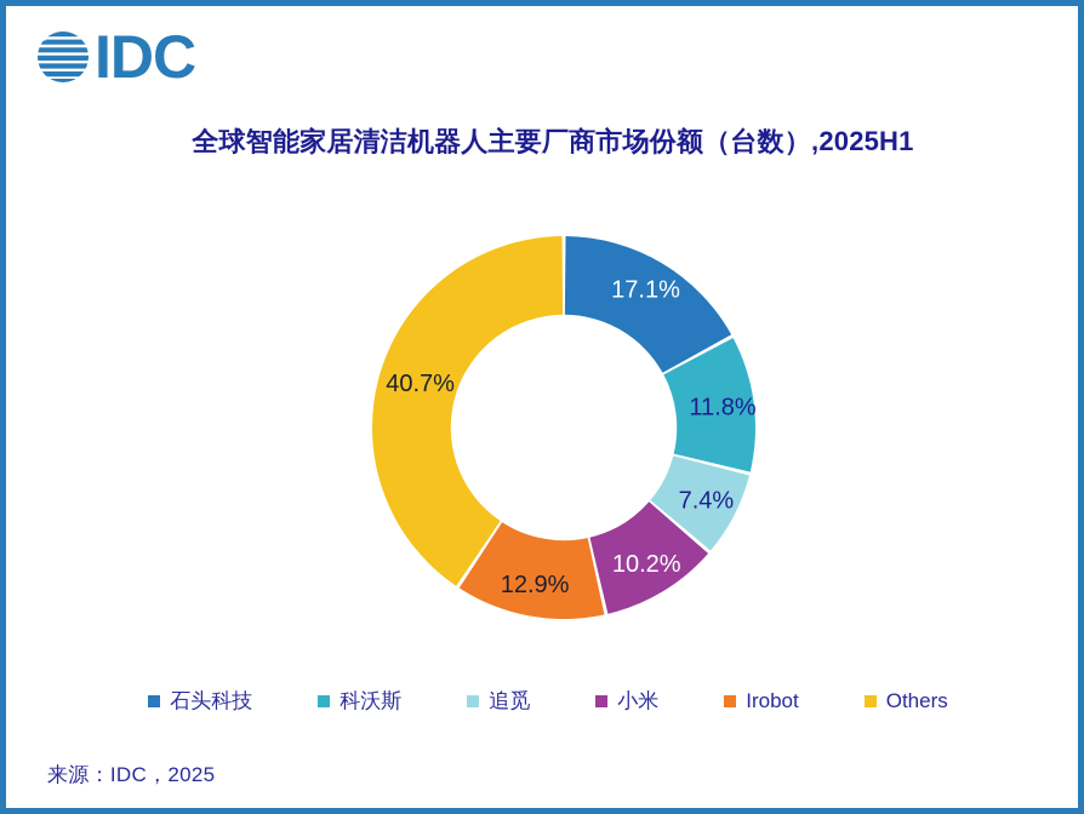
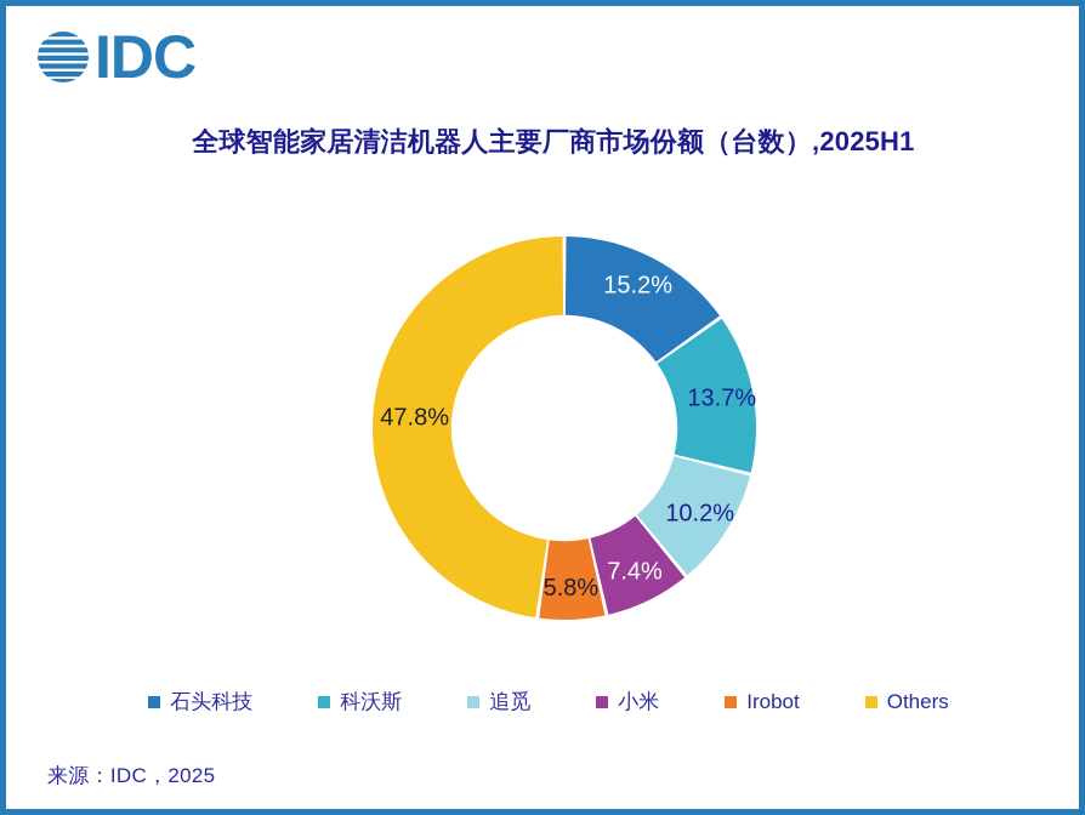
石头科技: 17.1% -> 15.2%
科沃斯: 11.8% -> 13.7%
追觅: 7.4% -> 10.2%
小米: 10.2% -> 7.4%
Irobot: 12.9% -> 5.8%
Others: 40.7% -> 47.8%
